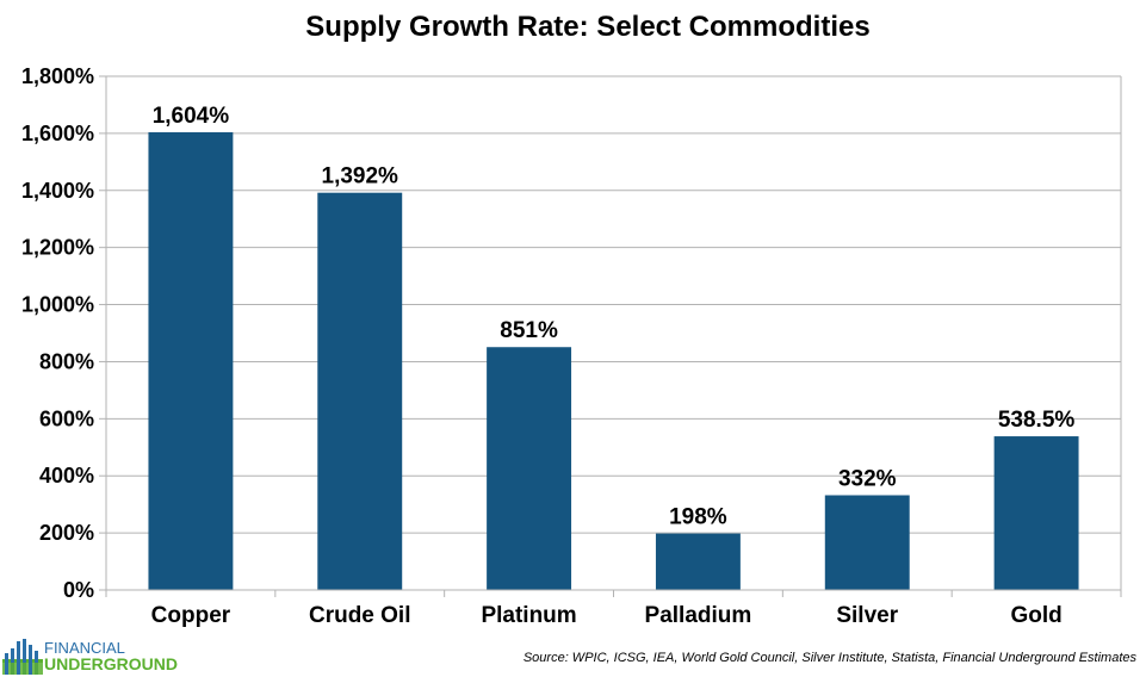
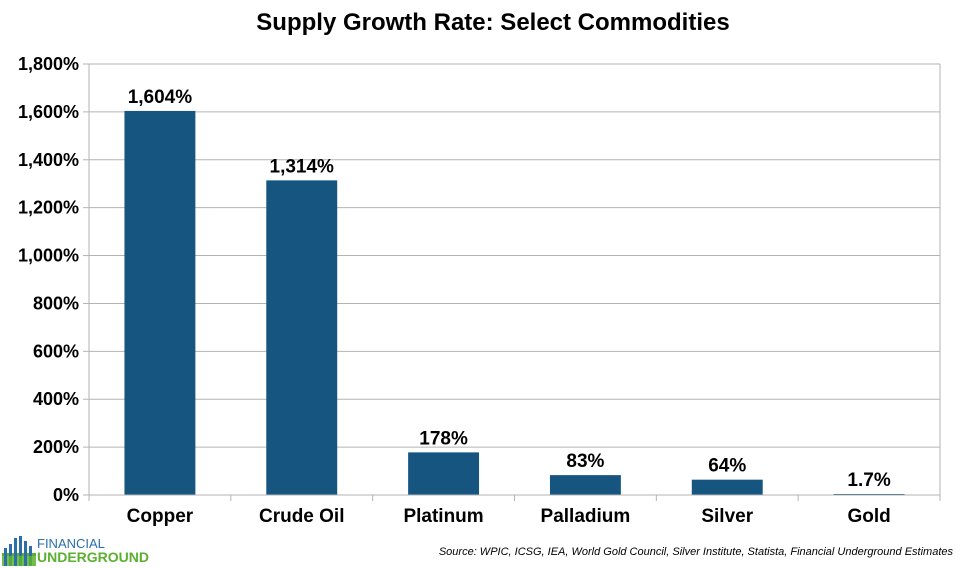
Crude Oil: 1,392% -> 1,314%
Platinum: 851% -> 178%
Palladium: 198% -> 83%
Silver: 332% -> 64%
Gold: 538.5% -> 1.7%
